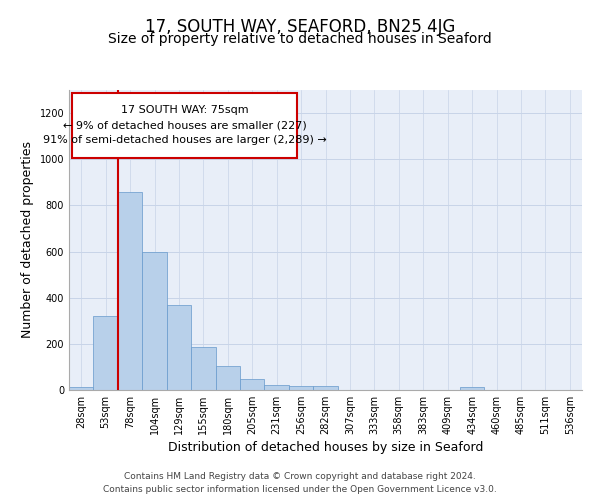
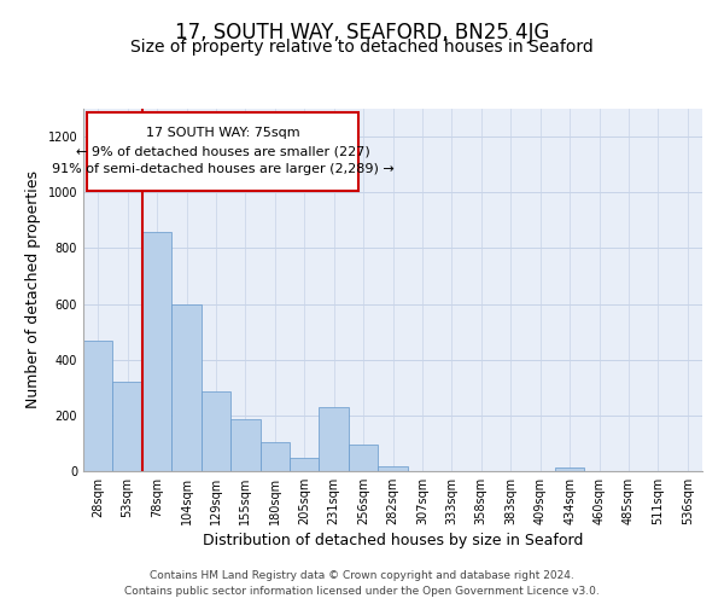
28sqm: 15 -> 470
129sqm: 370 -> 285
231sqm: 22 -> 230
256sqm: 18 -> 95
